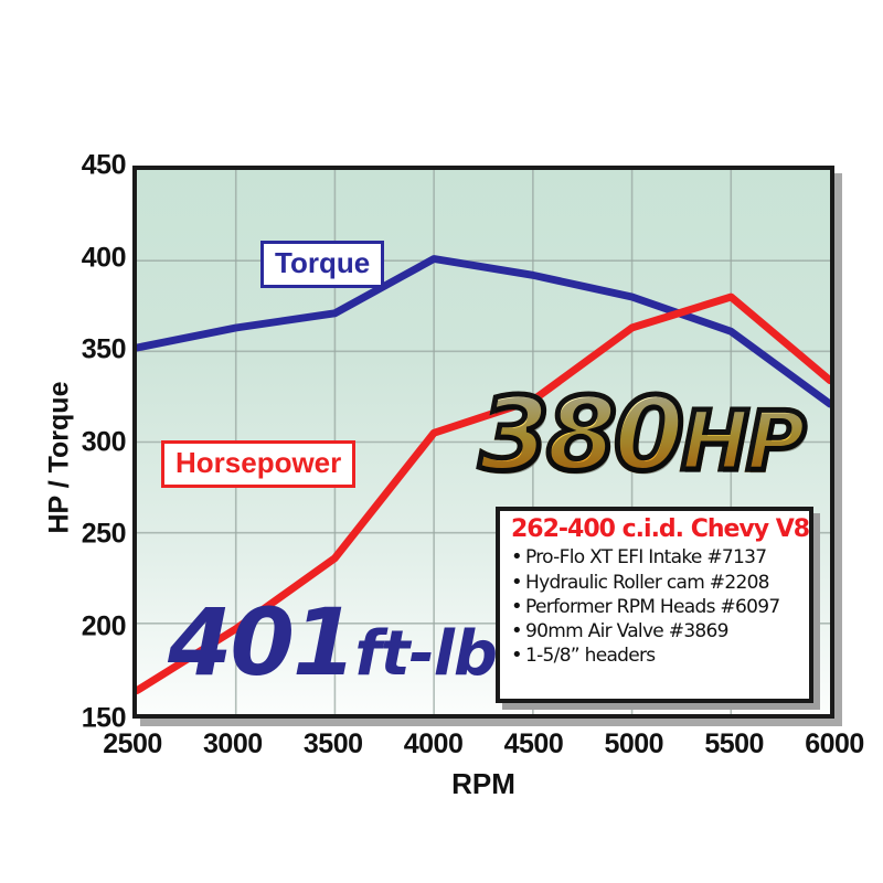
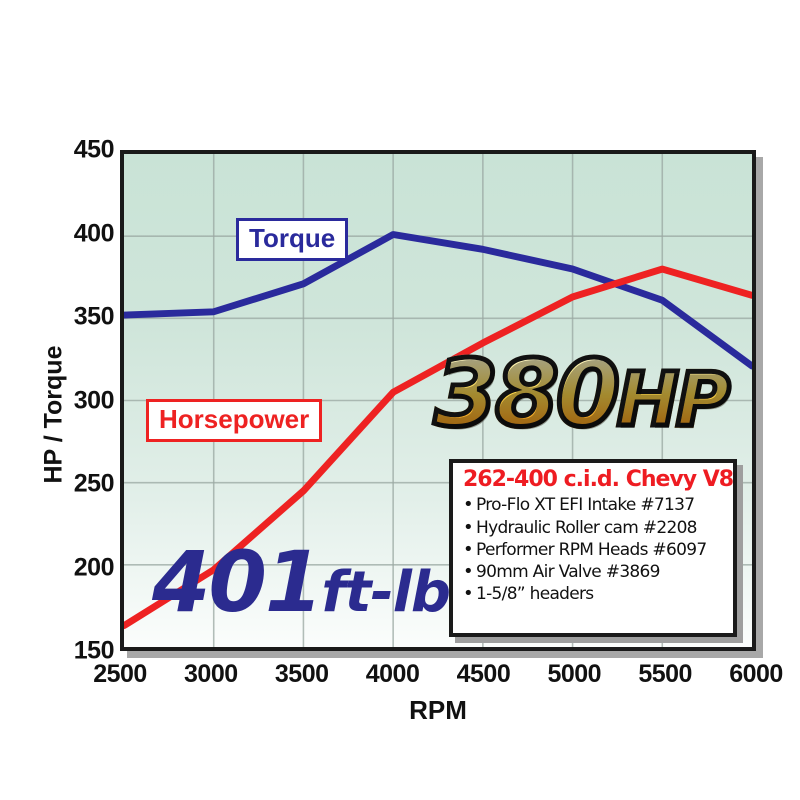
Torque/3000: 363 -> 354
Horsepower/3500: 236 -> 245
Horsepower/4500: 323 -> 335
Horsepower/6000: 334 -> 364
